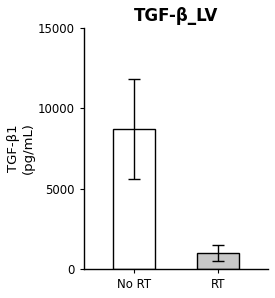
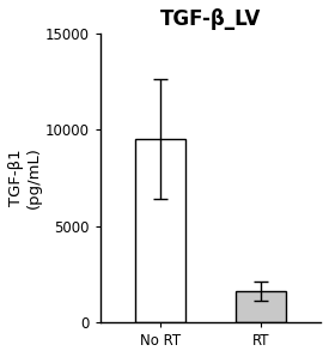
No RT: 8700 -> 9500
RT: 1000 -> 1600
